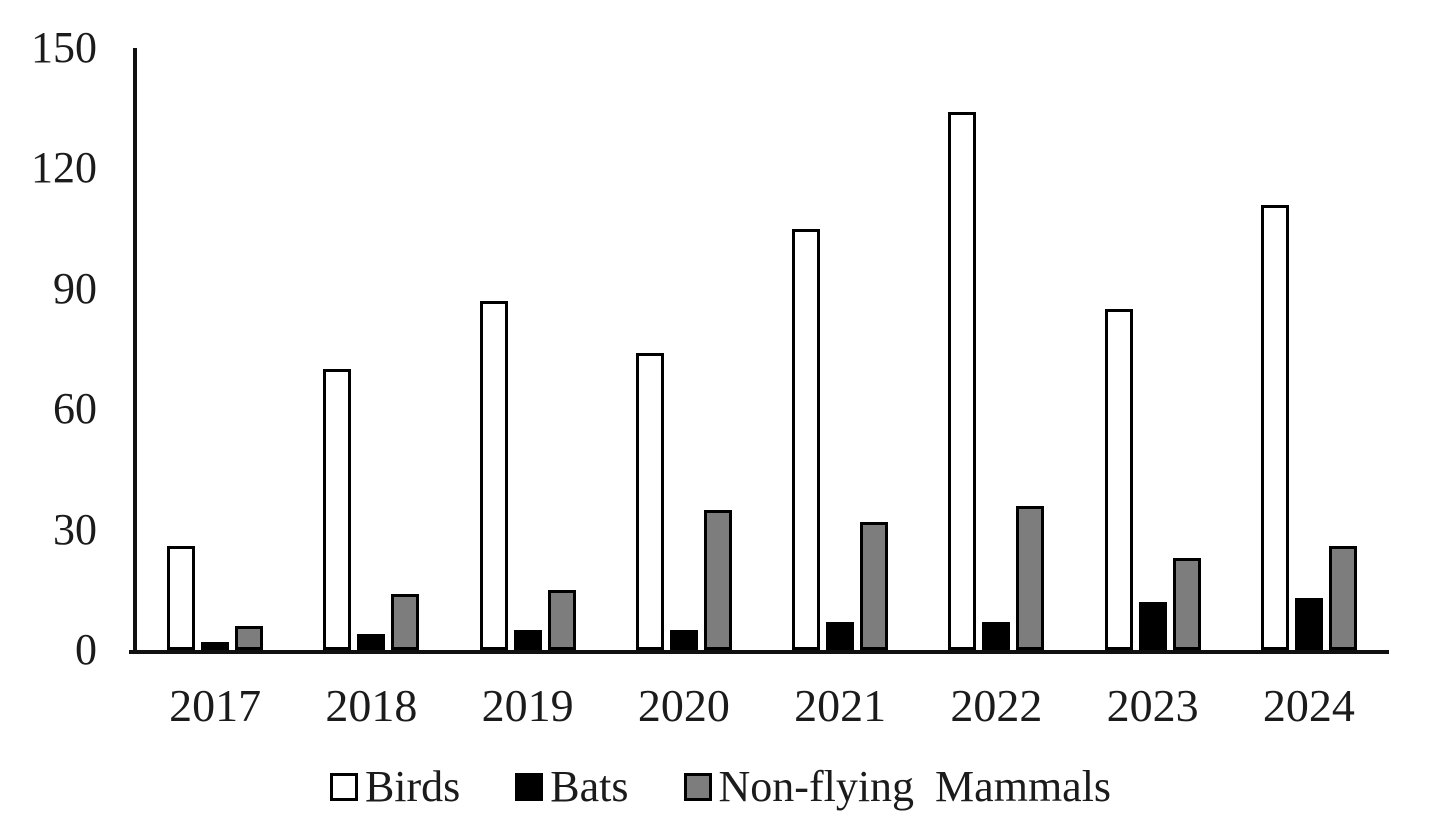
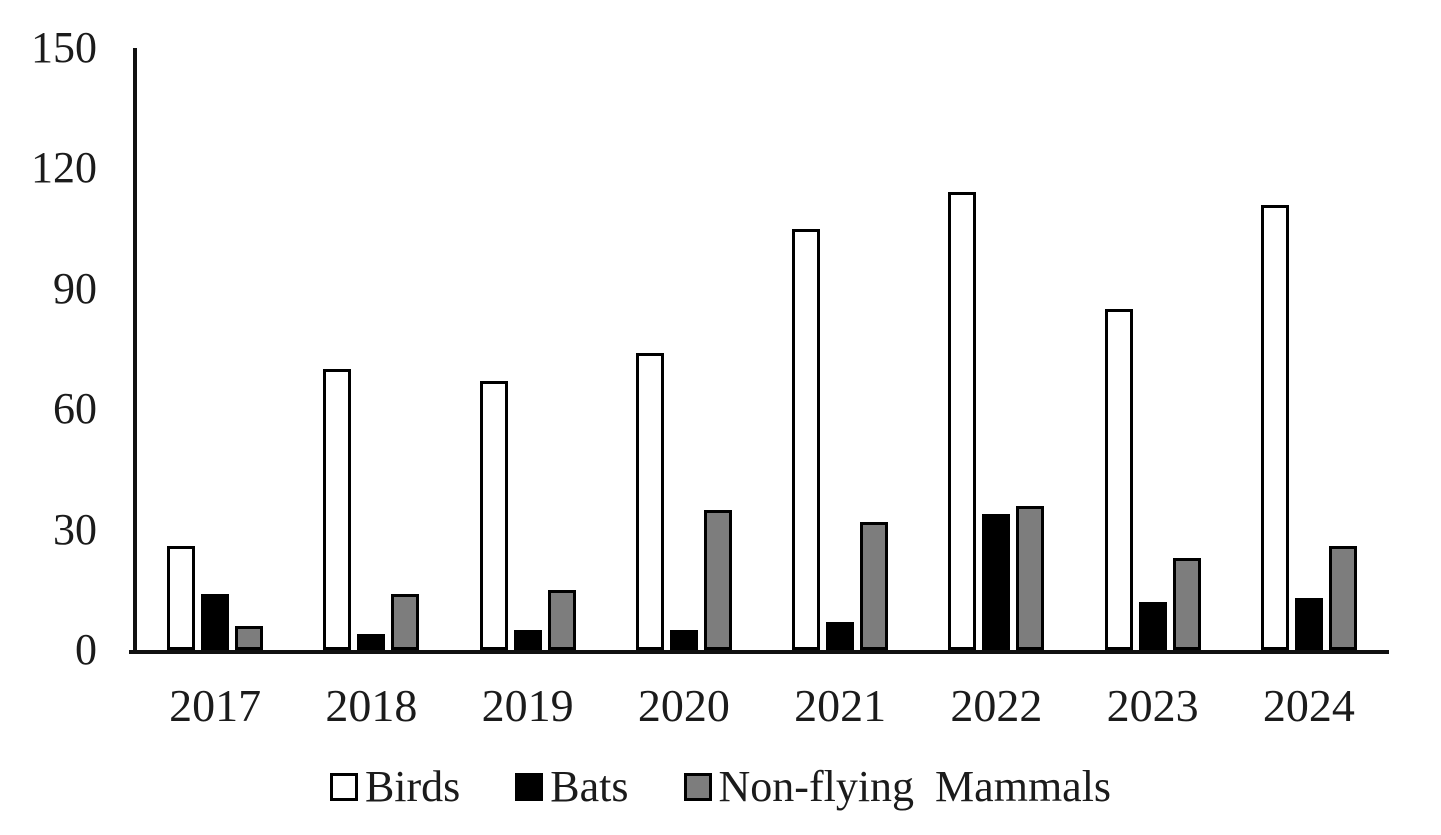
Bats/2017: 2 -> 14
Birds/2019: 87 -> 67
Birds/2022: 134 -> 114
Bats/2022: 7 -> 34
